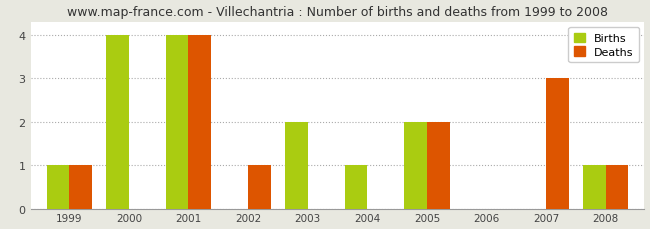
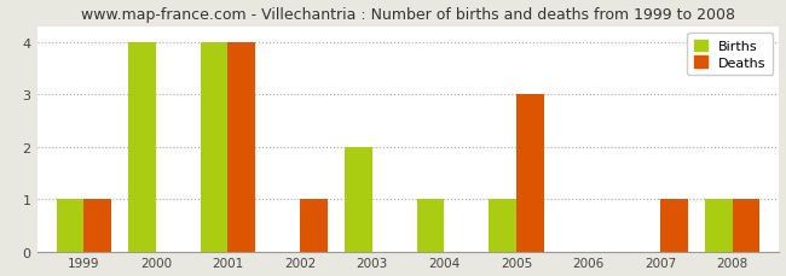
Births/2005: 2 -> 1
Deaths/2005: 2 -> 3
Deaths/2007: 3 -> 1
